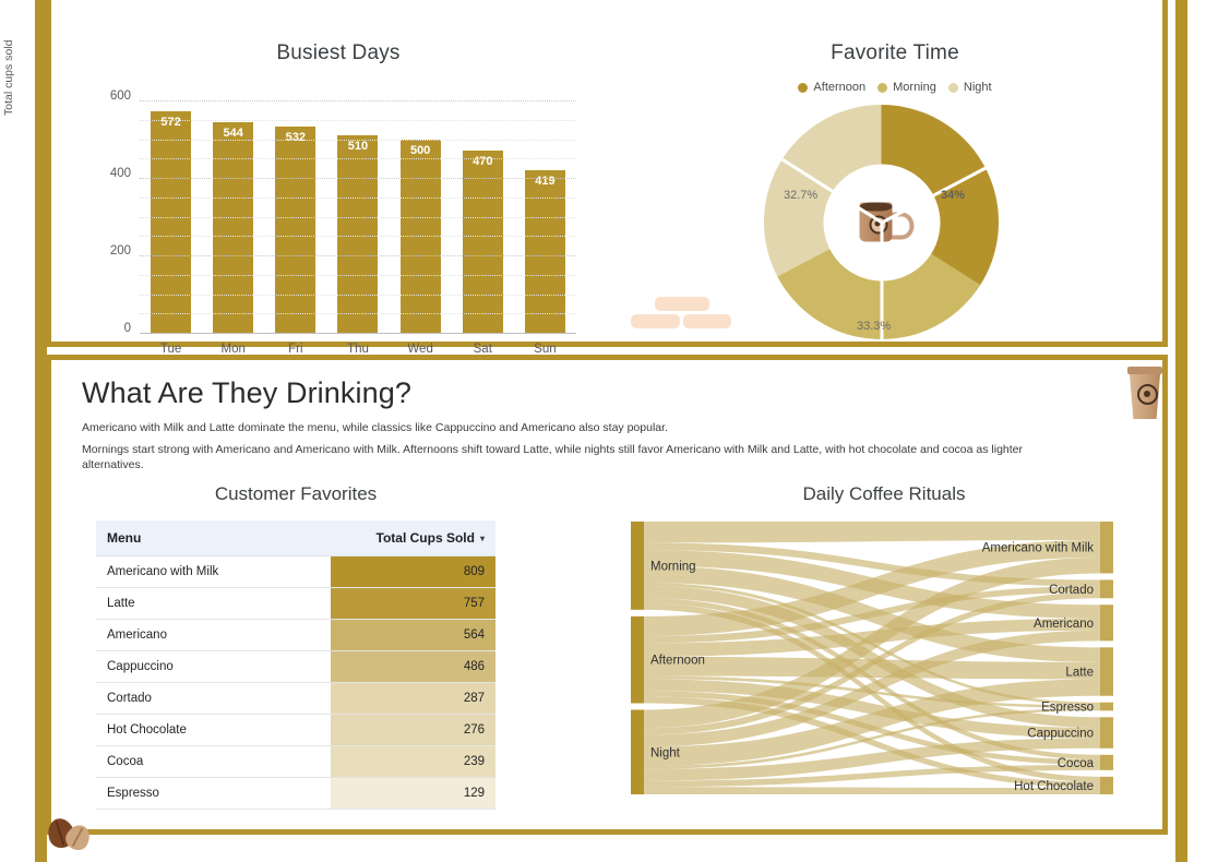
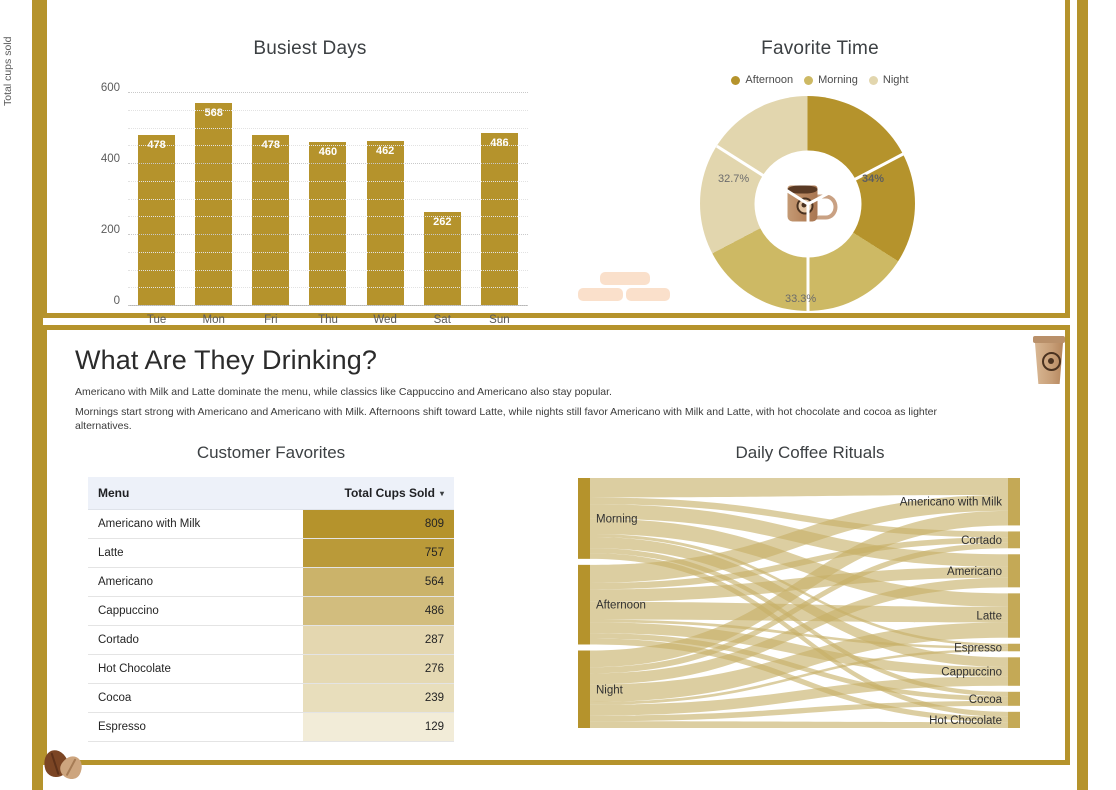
Busiest Days/Tue: 572 -> 478
Busiest Days/Mon: 544 -> 568
Busiest Days/Fri: 532 -> 478
Busiest Days/Thu: 510 -> 460
Busiest Days/Wed: 500 -> 462
Busiest Days/Sat: 470 -> 262
Busiest Days/Sun: 419 -> 486
